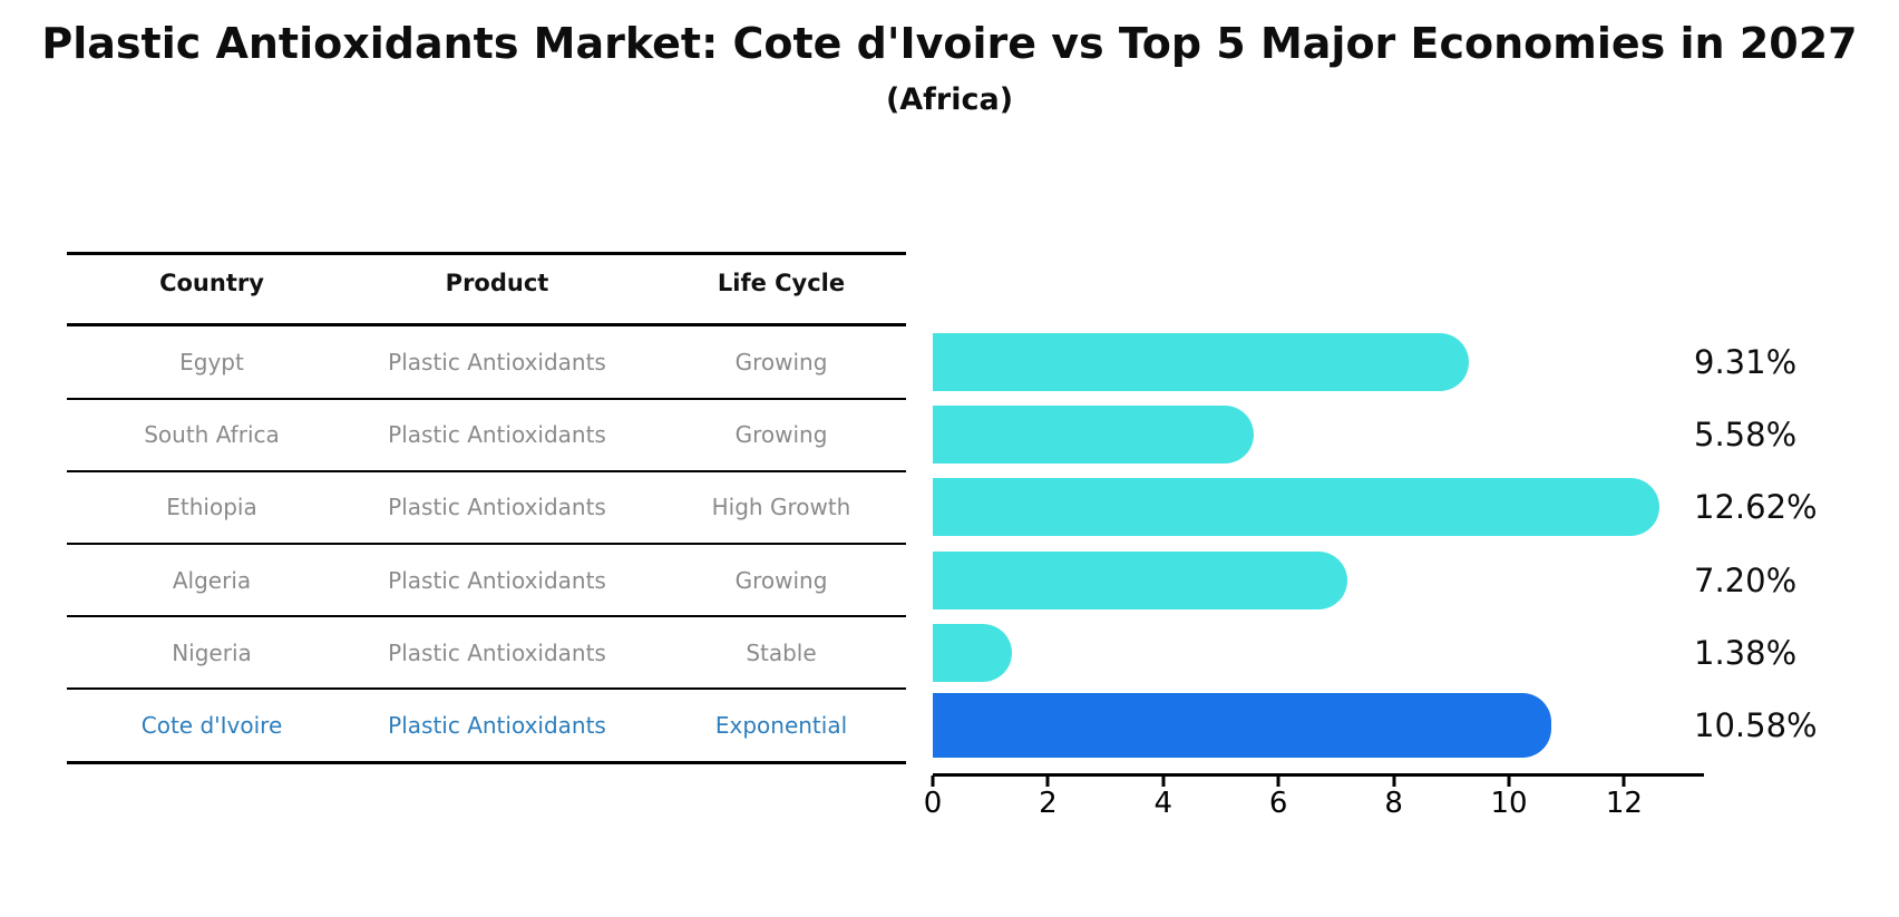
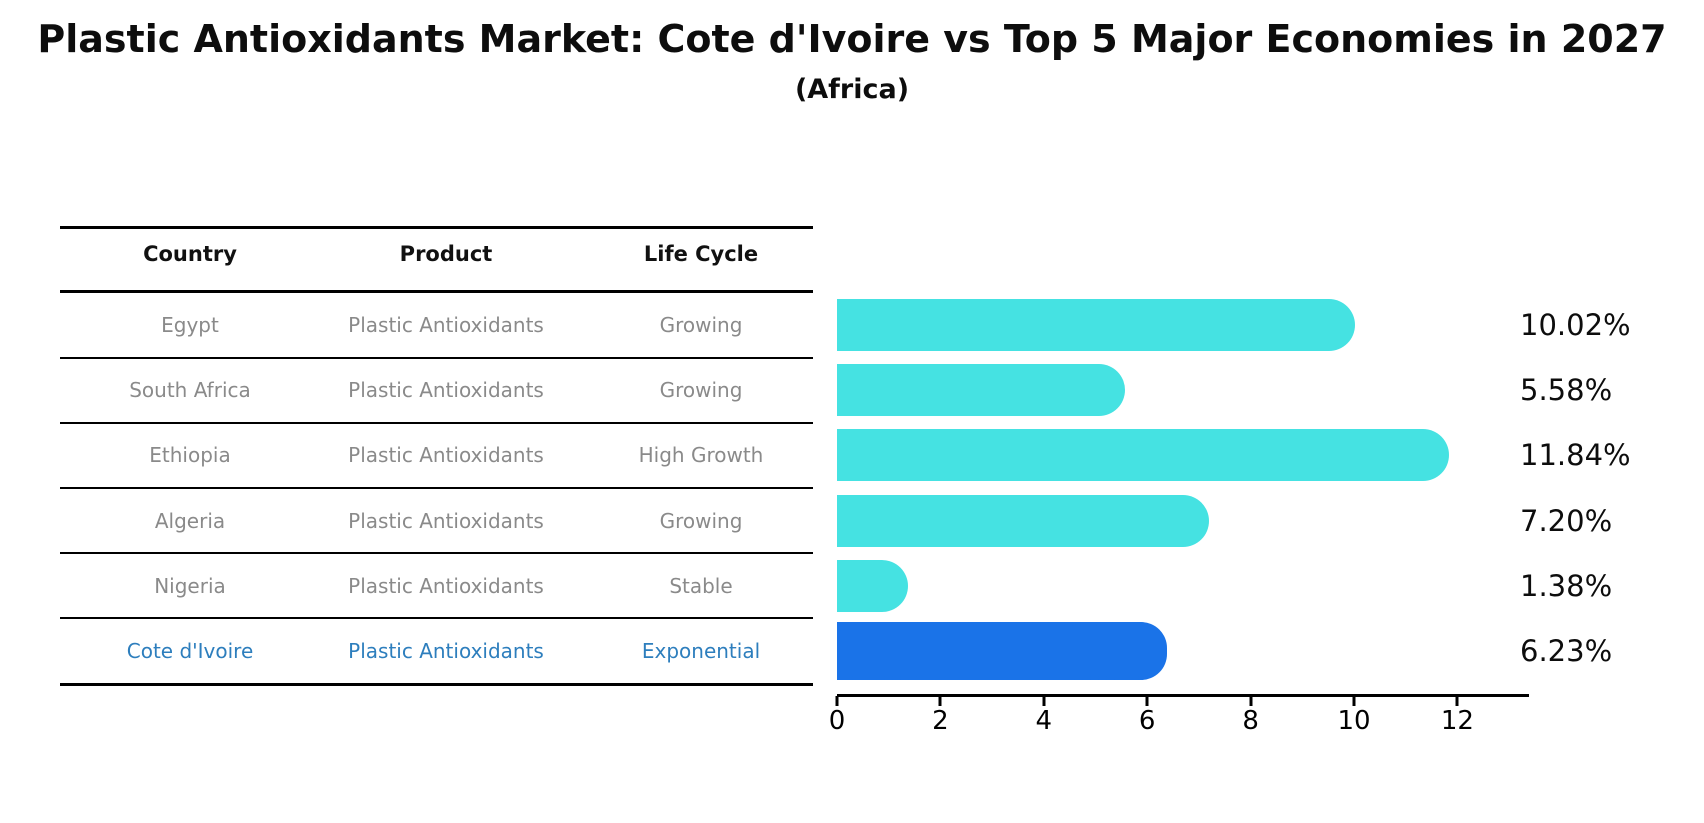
Egypt: 9.31% -> 10.02%
Ethiopia: 12.62% -> 11.84%
Cote d'Ivoire: 10.58% -> 6.23%
